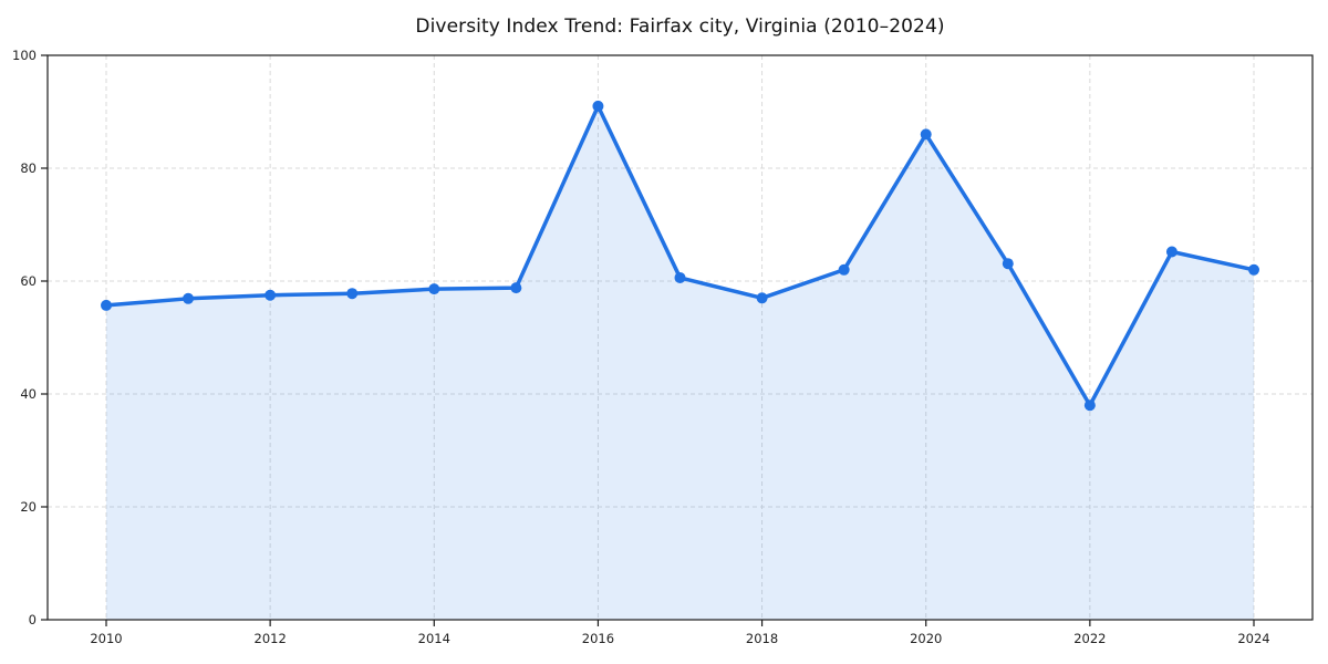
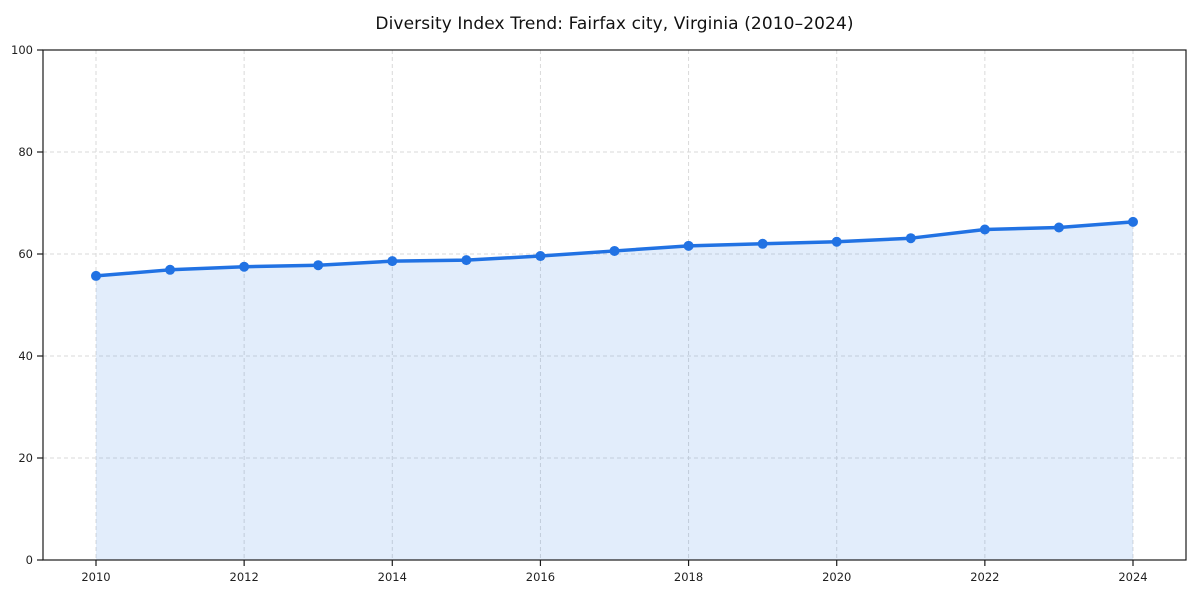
2016: 91 -> 60
2018: 57 -> 62
2020: 86 -> 62
2022: 38 -> 65
2024: 62 -> 66
